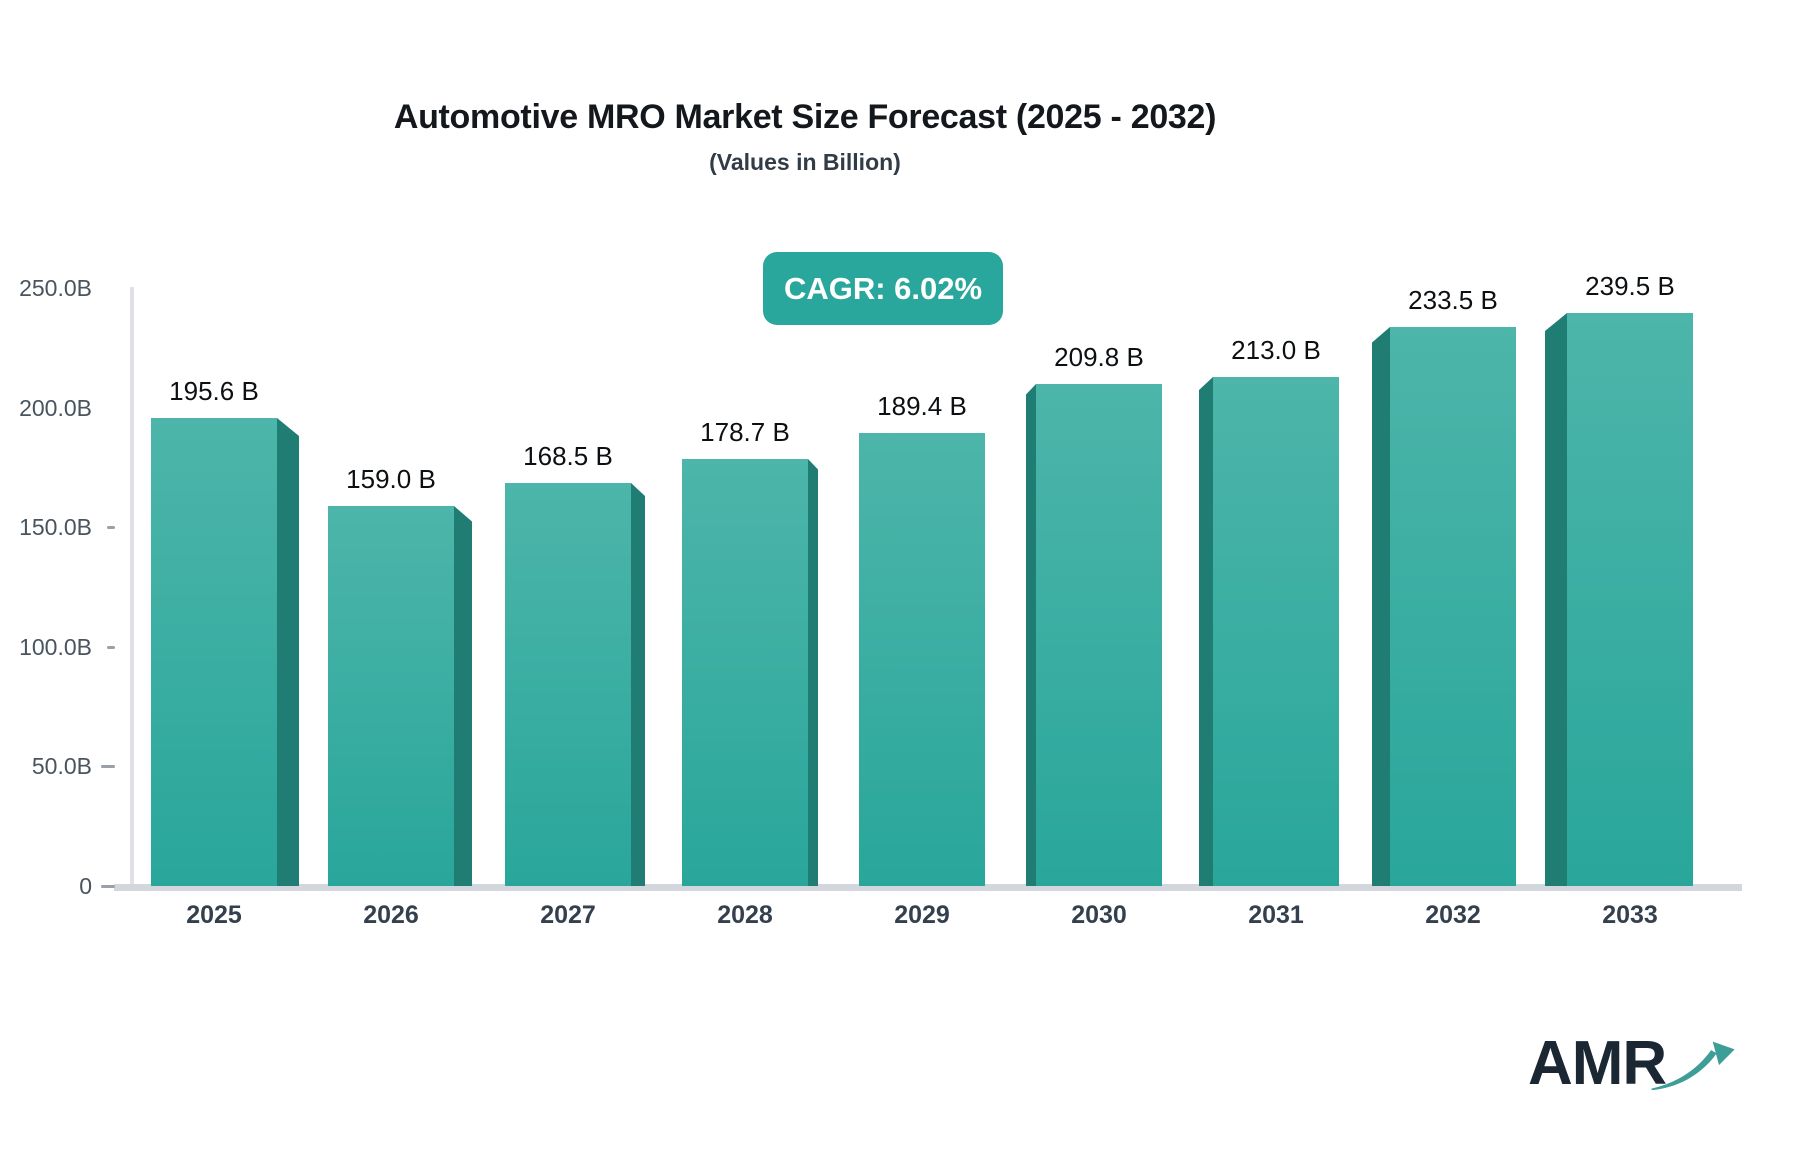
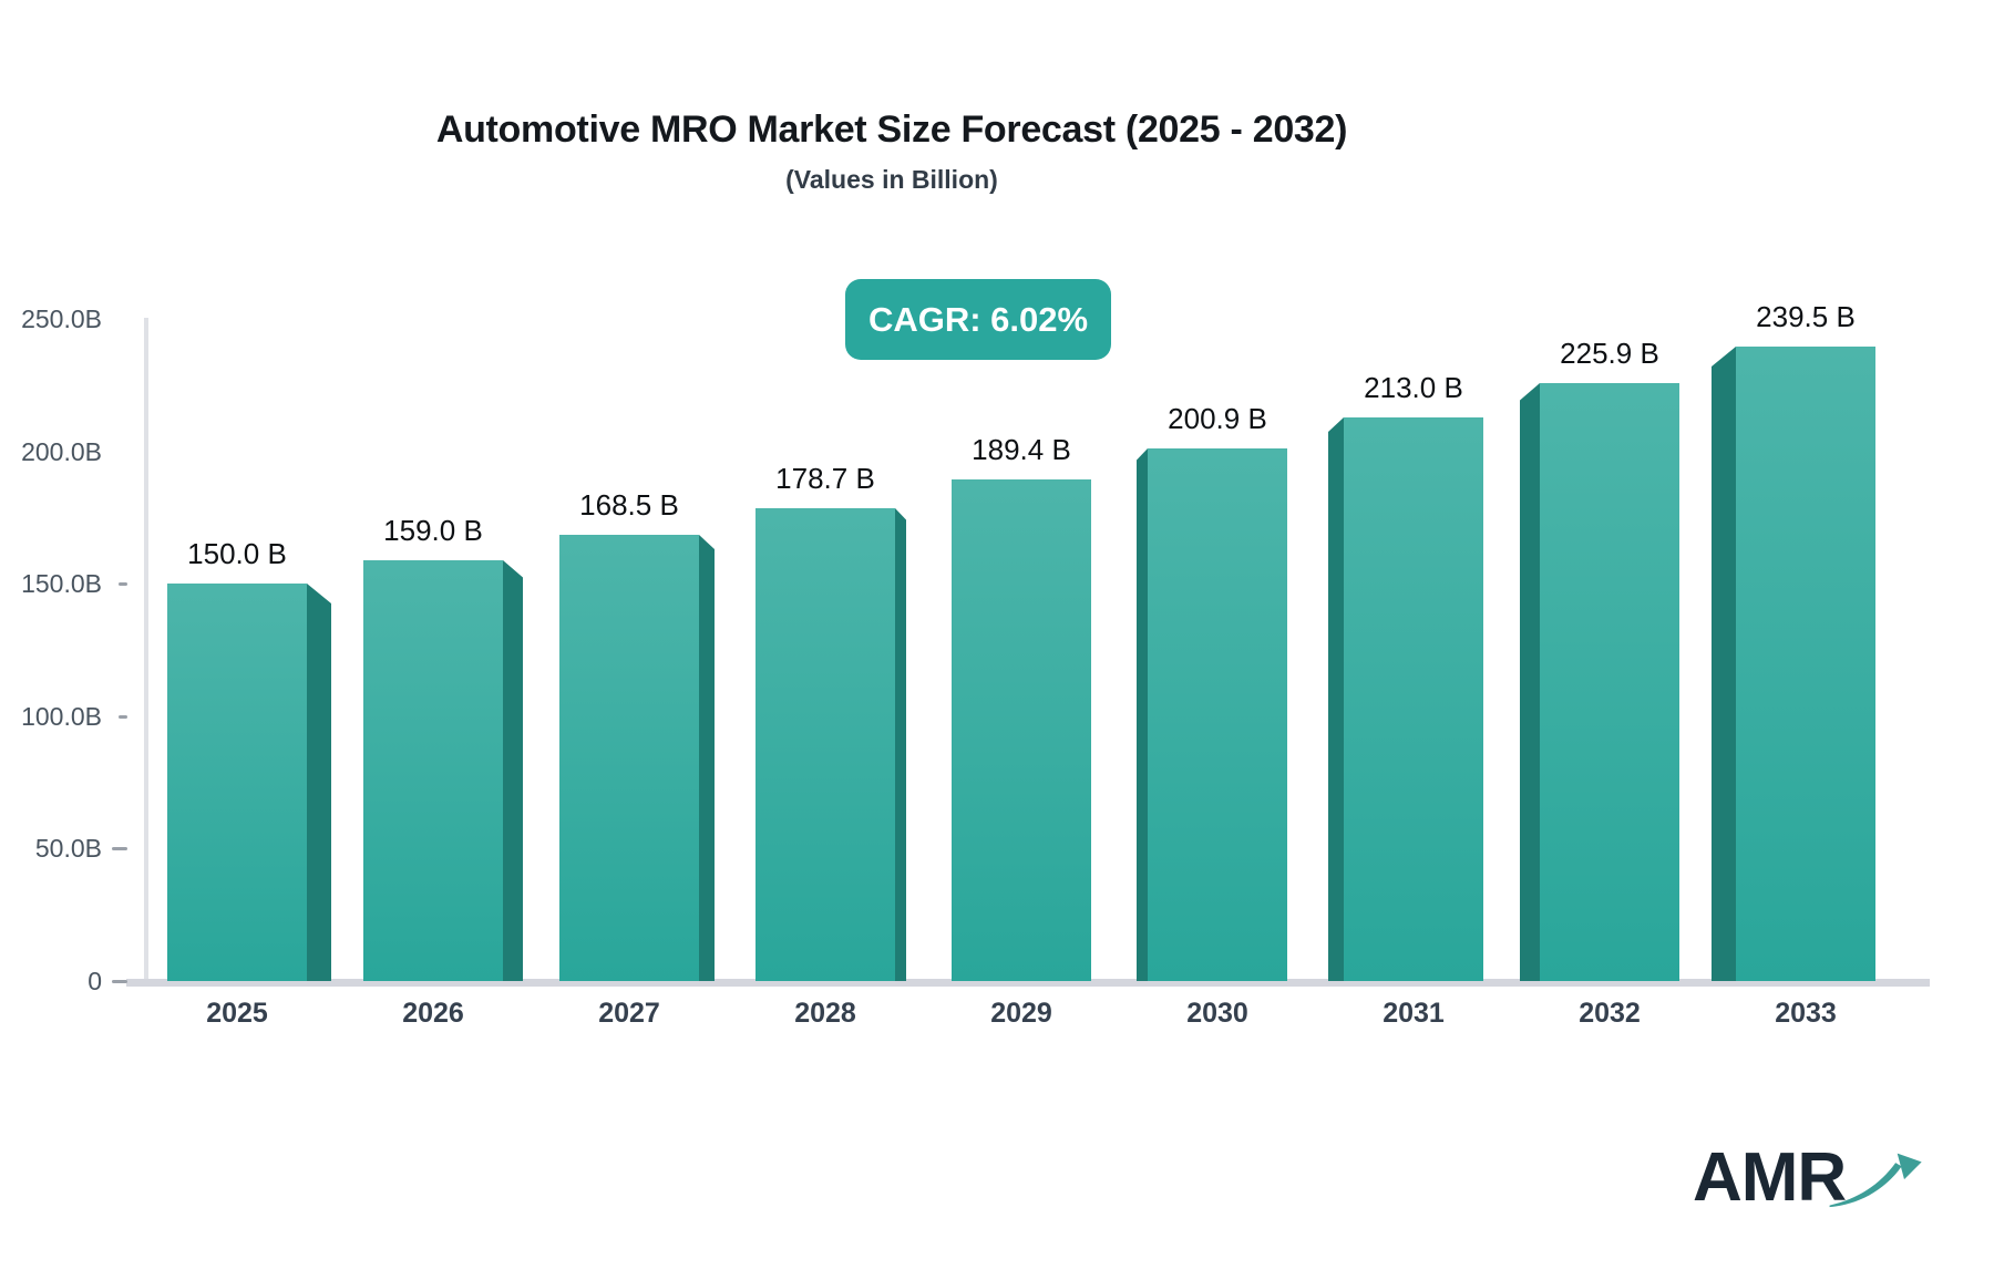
2025: 195.6 -> 150.0
2030: 209.8 -> 200.9
2032: 233.5 -> 225.9
